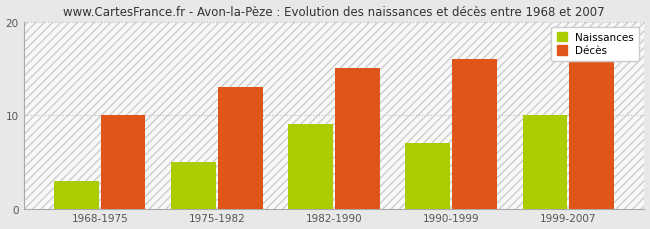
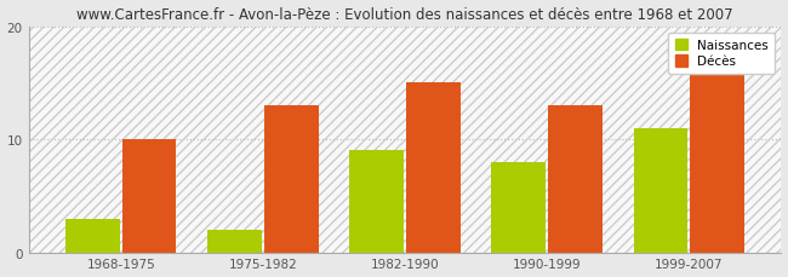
Naissances/1975-1982: 5 -> 2
Naissances/1990-1999: 7 -> 8
Décès/1990-1999: 16 -> 13
Naissances/1999-2007: 10 -> 11
